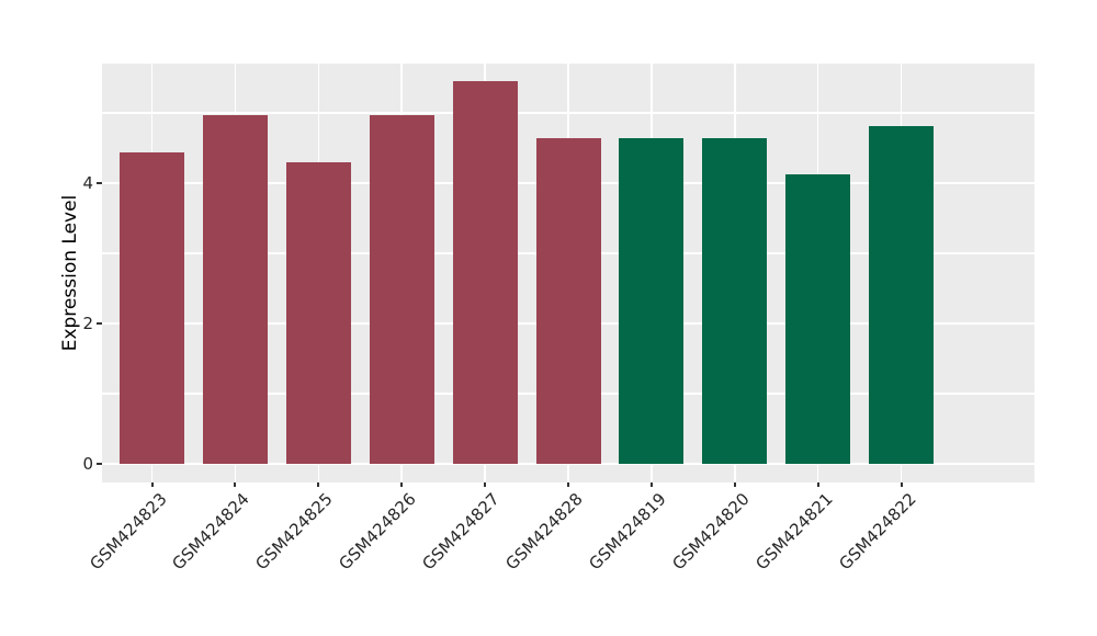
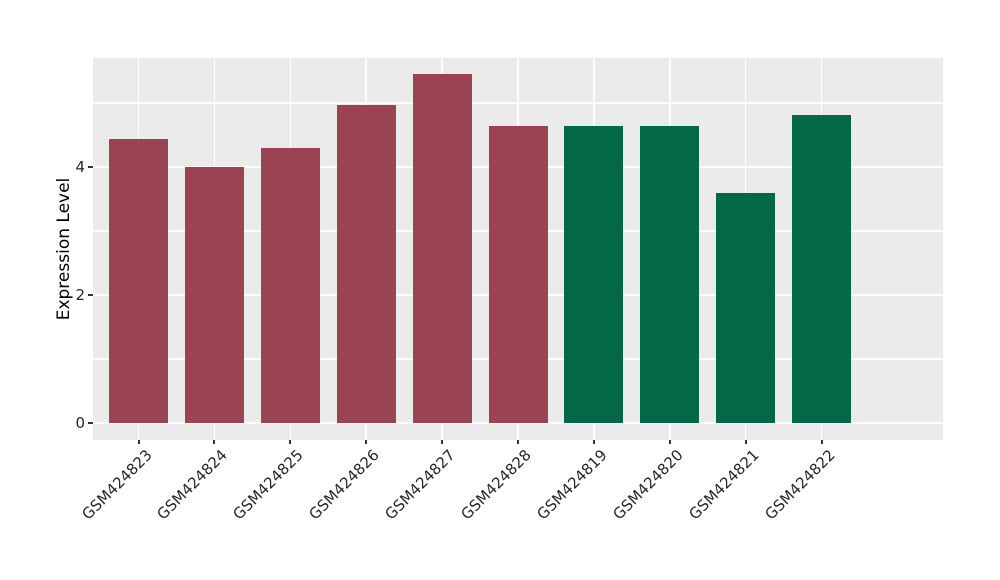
GSM424824: 5.0 -> 4.0
GSM424821: 4.1 -> 3.6
